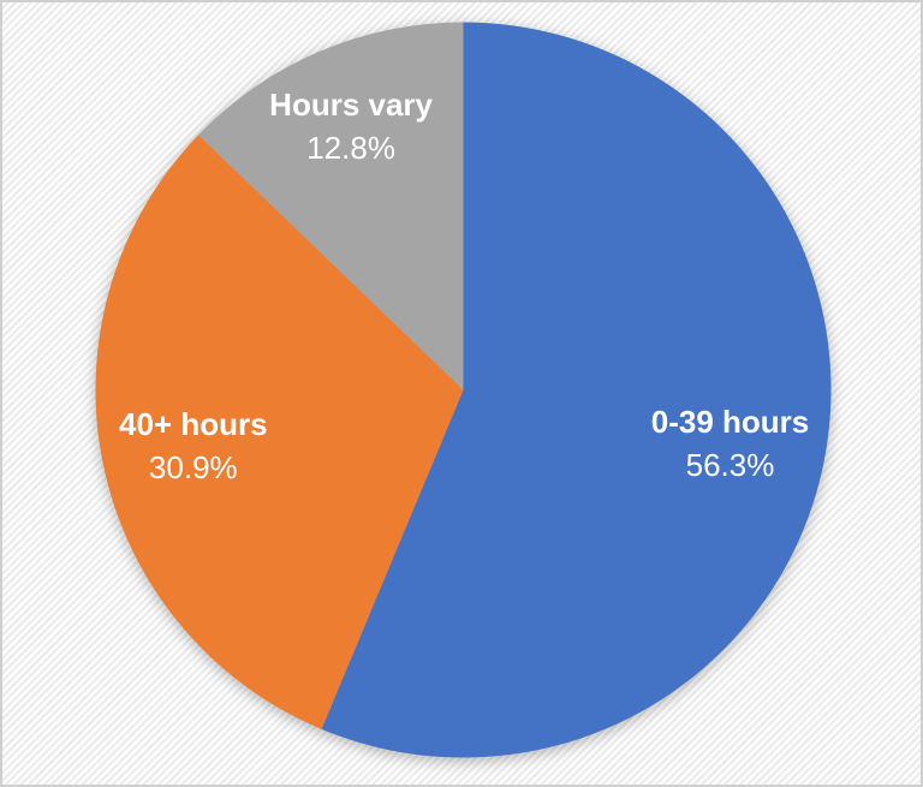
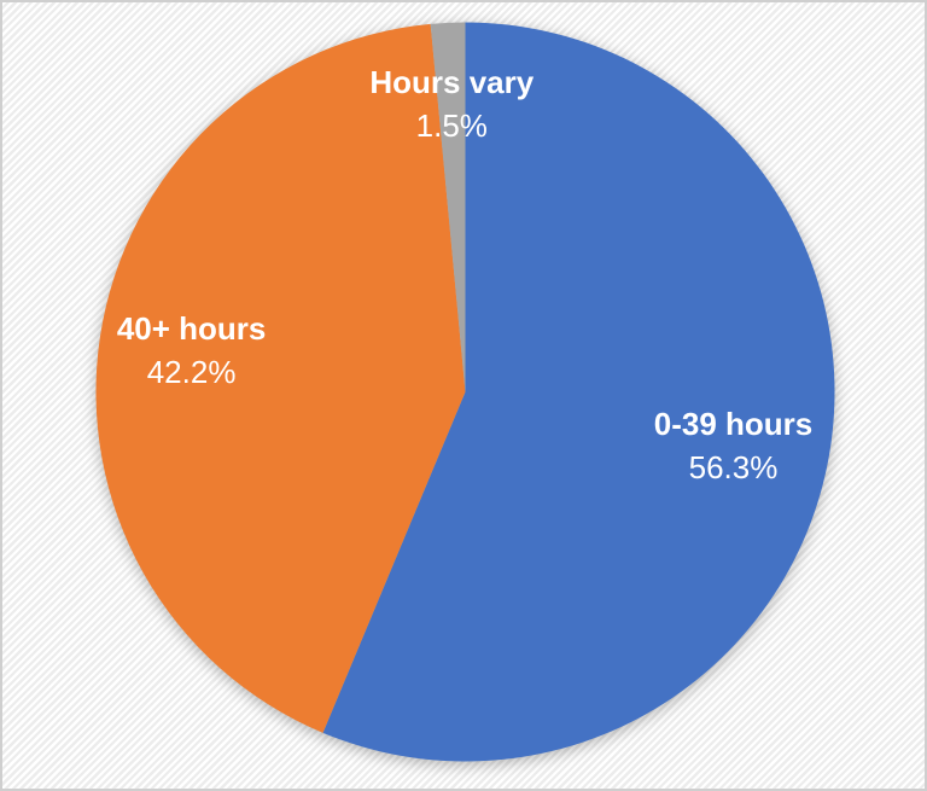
40+ hours: 30.9% -> 42.2%
Hours vary: 12.8% -> 1.5%
